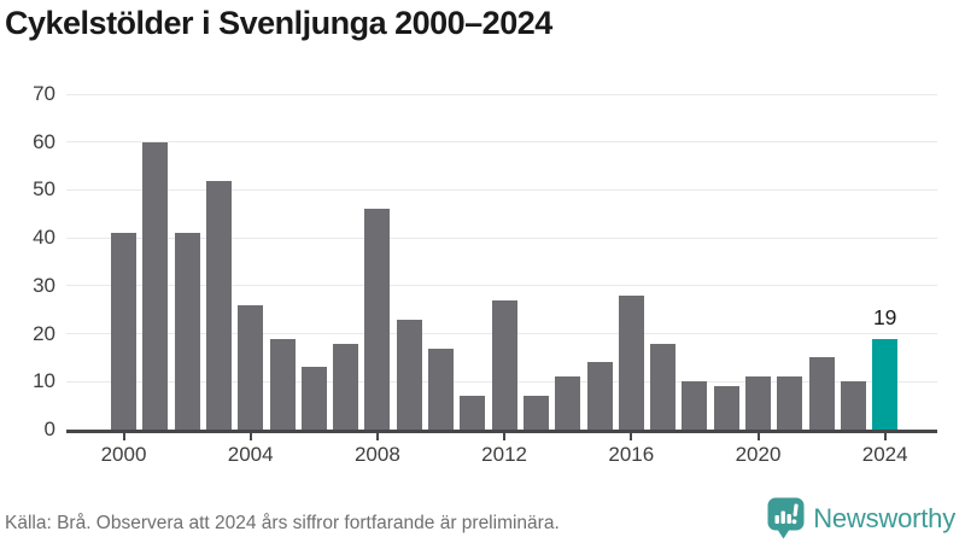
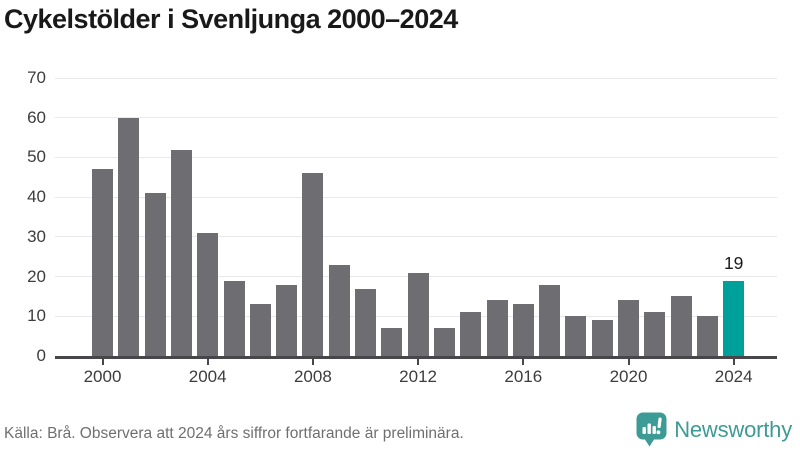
2000: 41 -> 47
2004: 26 -> 31
2012: 27 -> 21
2016: 28 -> 13
2020: 11 -> 14
